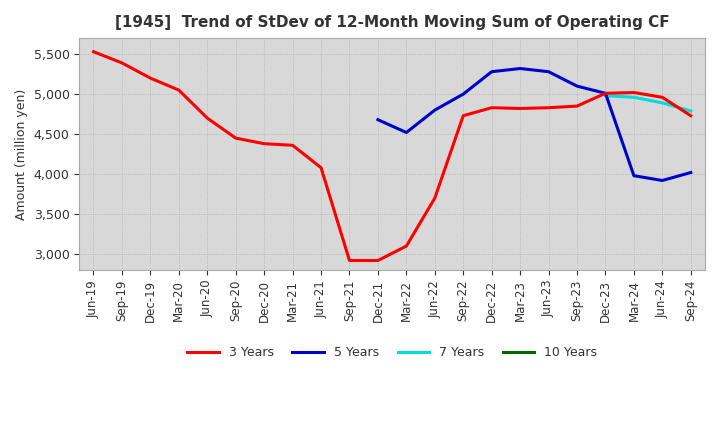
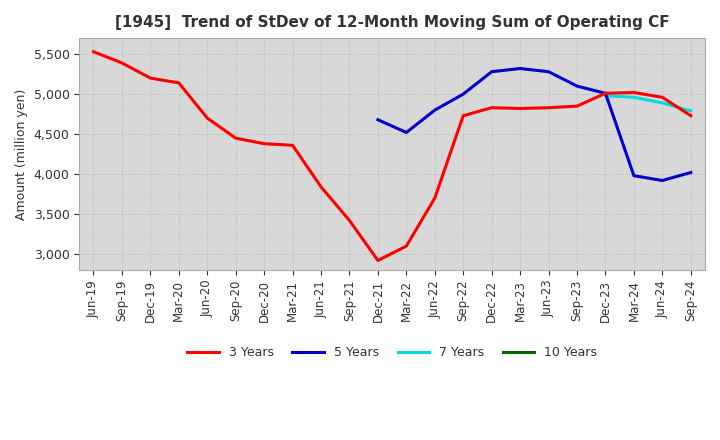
3 Years/Mar-20: 5,050 -> 5,140
3 Years/Jun-21: 4,080 -> 3,840
3 Years/Sep-21: 2,920 -> 3,420
